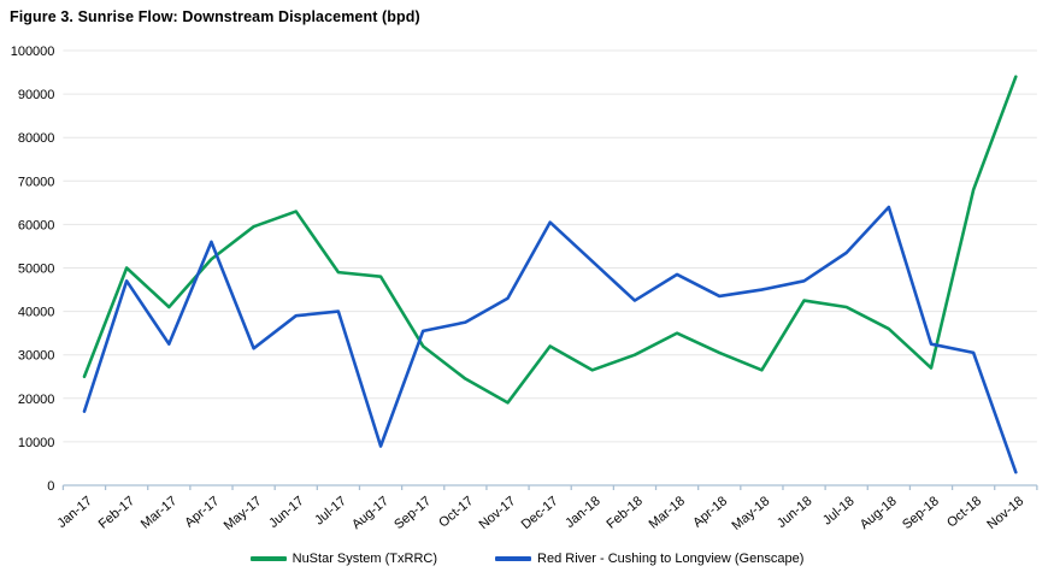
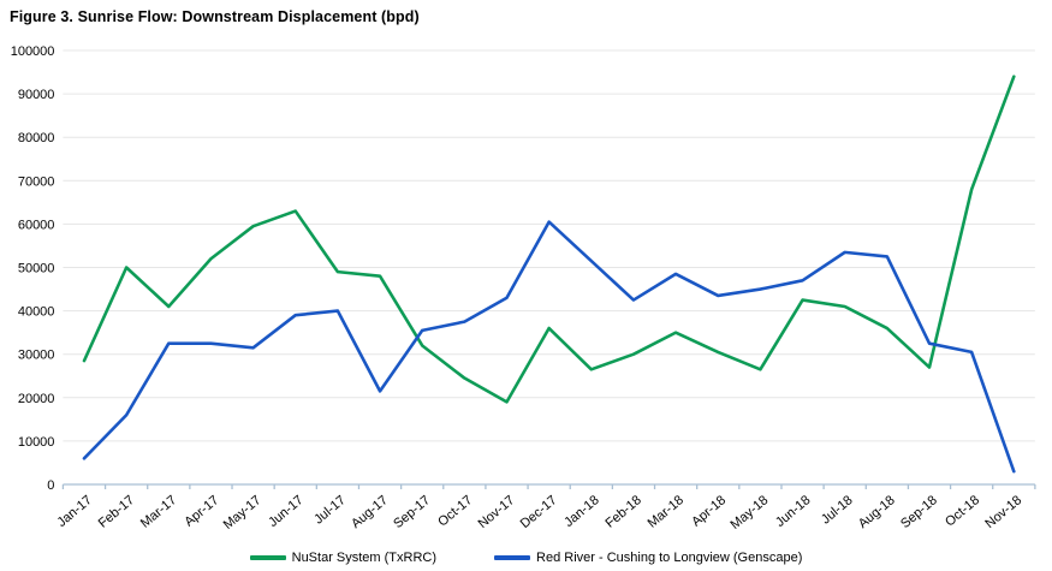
NuStar System (TxRRC)/Jan-17: 25000 -> 28000
Red River - Cushing to Longview (Genscape)/Jan-17: 17000 -> 6000
Red River - Cushing to Longview (Genscape)/Feb-17: 47000 -> 16000
Red River - Cushing to Longview (Genscape)/Apr-17: 56000 -> 32000
Red River - Cushing to Longview (Genscape)/Aug-17: 9000 -> 22000
NuStar System (TxRRC)/Dec-17: 32000 -> 36000
Red River - Cushing to Longview (Genscape)/Aug-18: 64000 -> 52000
